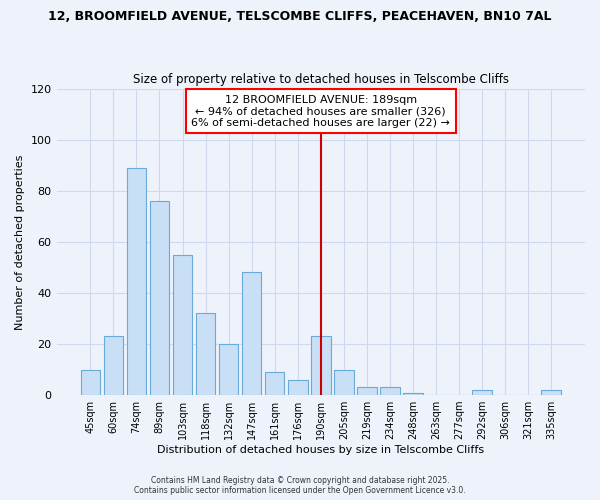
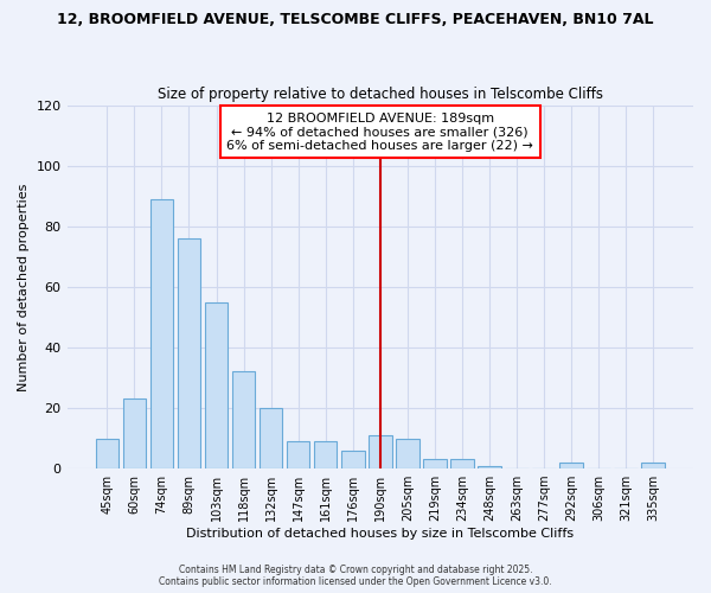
147sqm: 48 -> 9
190sqm: 23 -> 11
